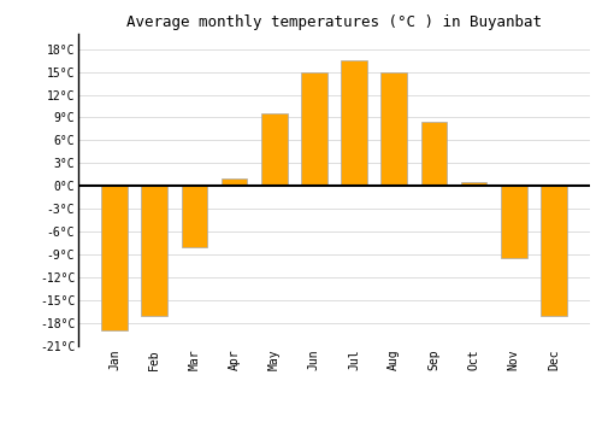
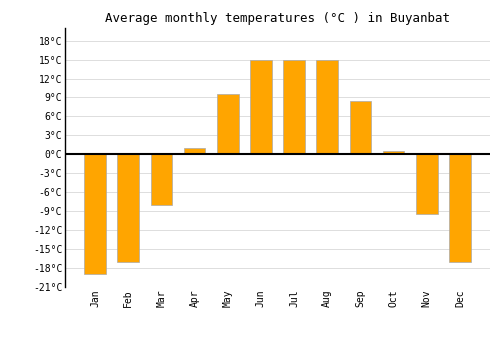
Jul: 16.5°C -> 15.0°C
